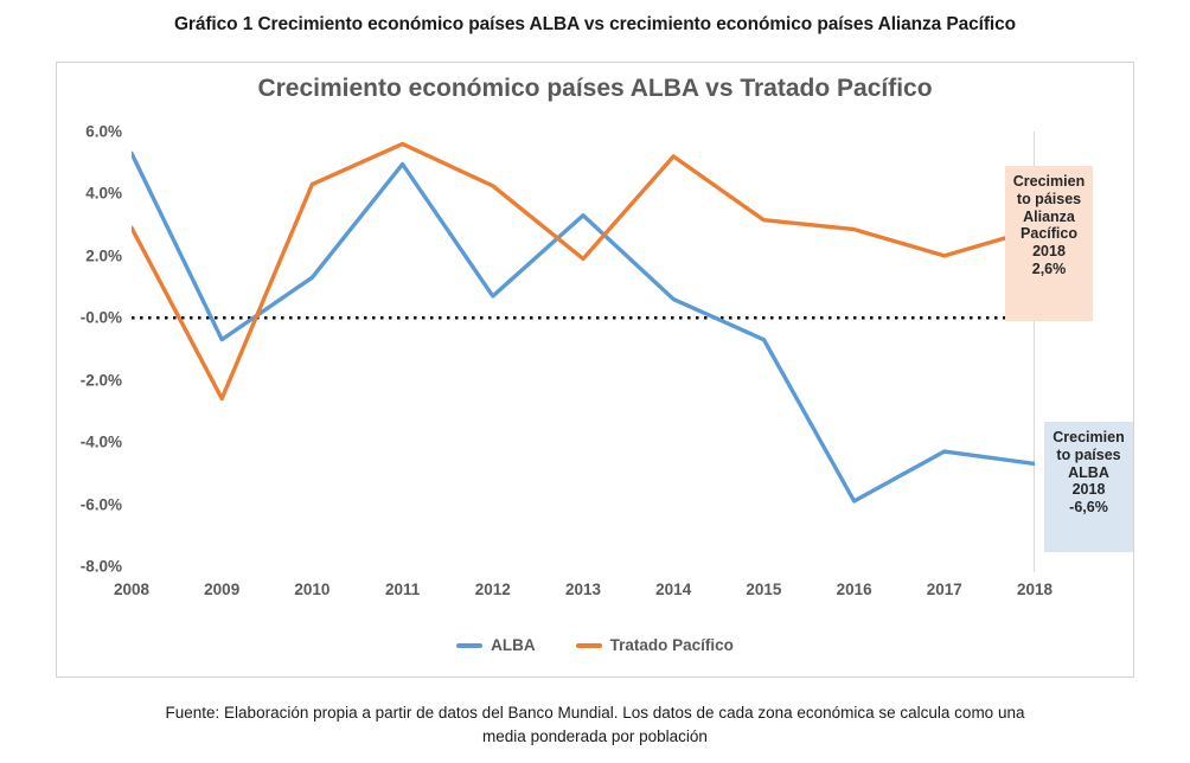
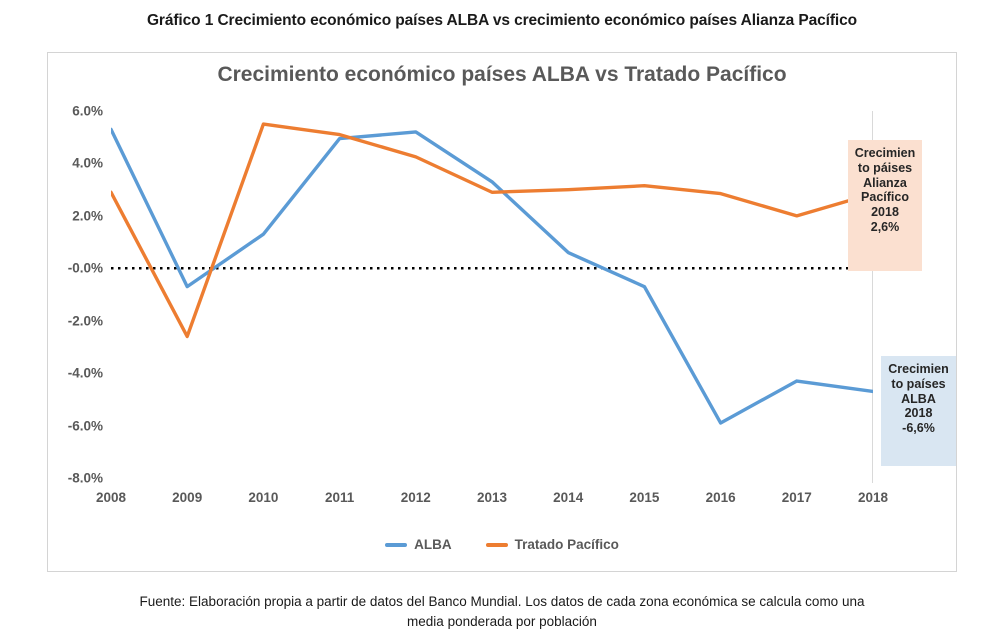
Tratado Pacífico/2010: 4.3% -> 5.5%
Tratado Pacífico/2011: 5.6% -> 5.1%
ALBA/2012: 0.7% -> 5.2%
Tratado Pacífico/2013: 1.9% -> 2.9%
Tratado Pacífico/2014: 5.2% -> 3.0%
